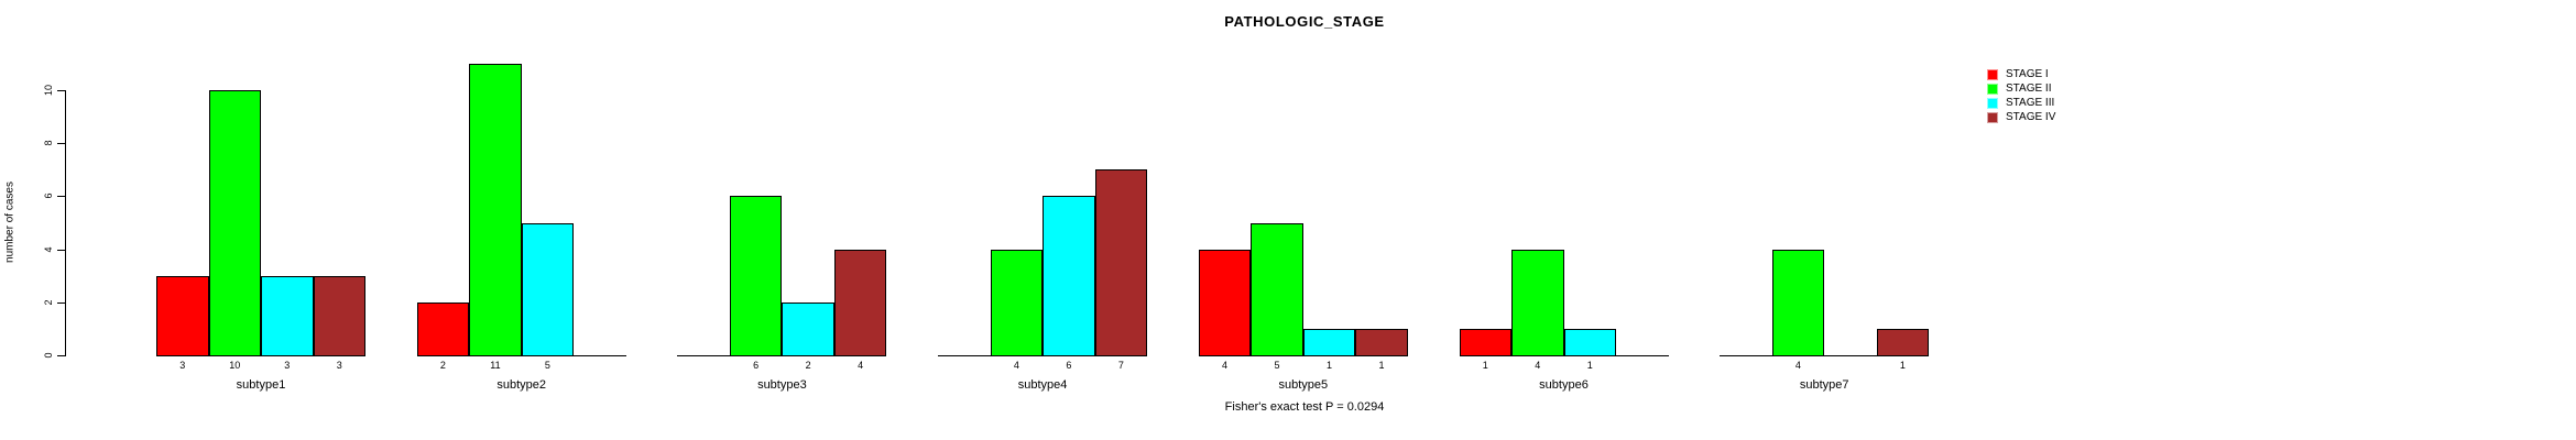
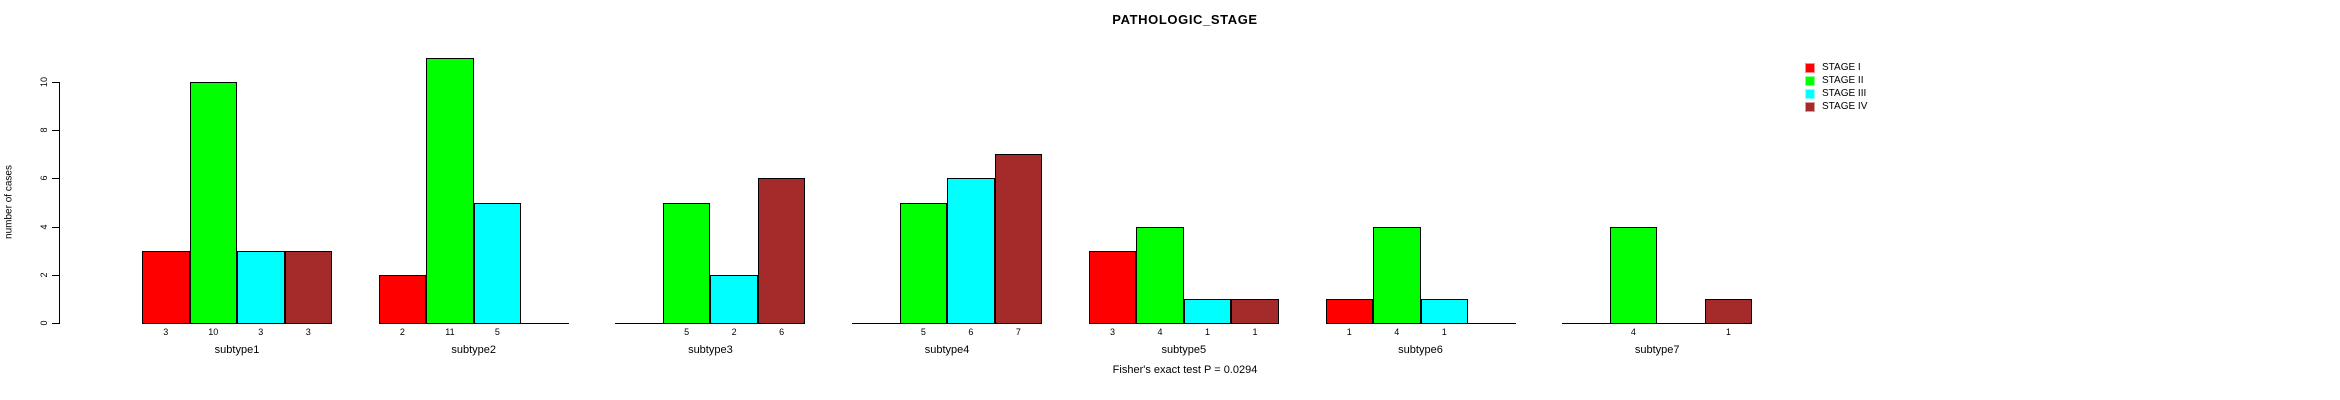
STAGE II/subtype3: 6 -> 5
STAGE IV/subtype3: 4 -> 6
STAGE II/subtype4: 4 -> 5
STAGE I/subtype5: 4 -> 3
STAGE II/subtype5: 5 -> 4
